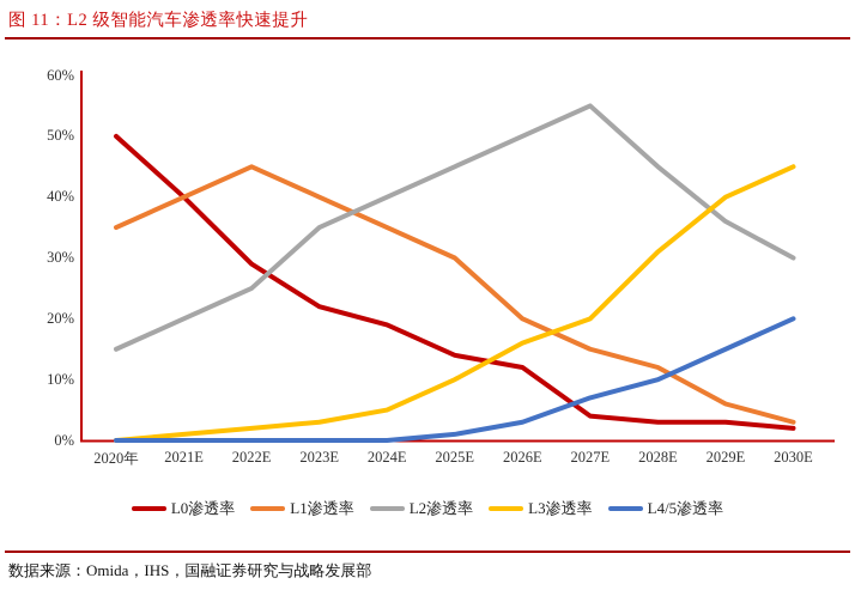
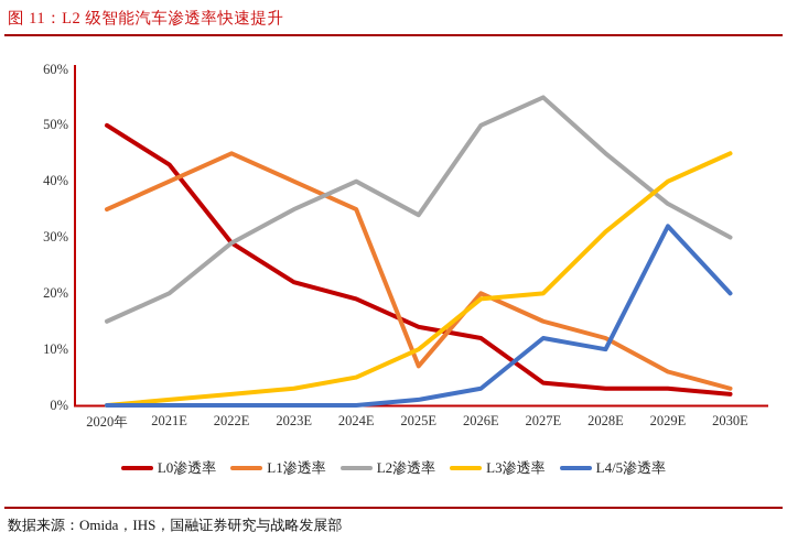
L0渗透率/2021E: 40% -> 43%
L2渗透率/2022E: 25% -> 29%
L1渗透率/2025E: 30% -> 7%
L2渗透率/2025E: 45% -> 34%
L3渗透率/2026E: 16% -> 19%
L4/5渗透率/2027E: 7% -> 12%
L4/5渗透率/2029E: 15% -> 32%
